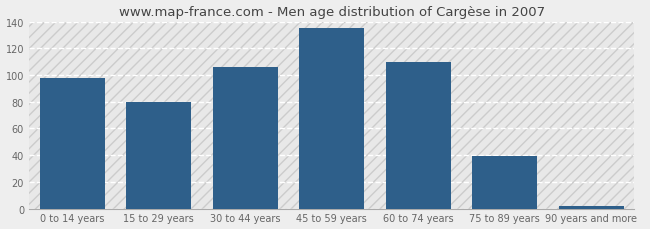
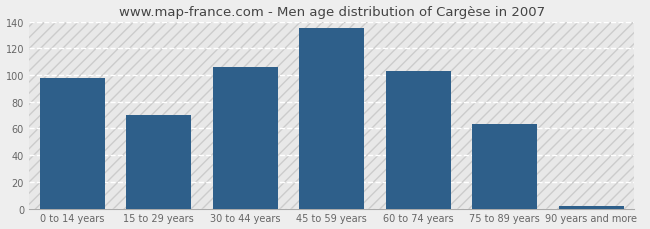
15 to 29 years: 80 -> 70
60 to 74 years: 110 -> 103
75 to 89 years: 39 -> 63
